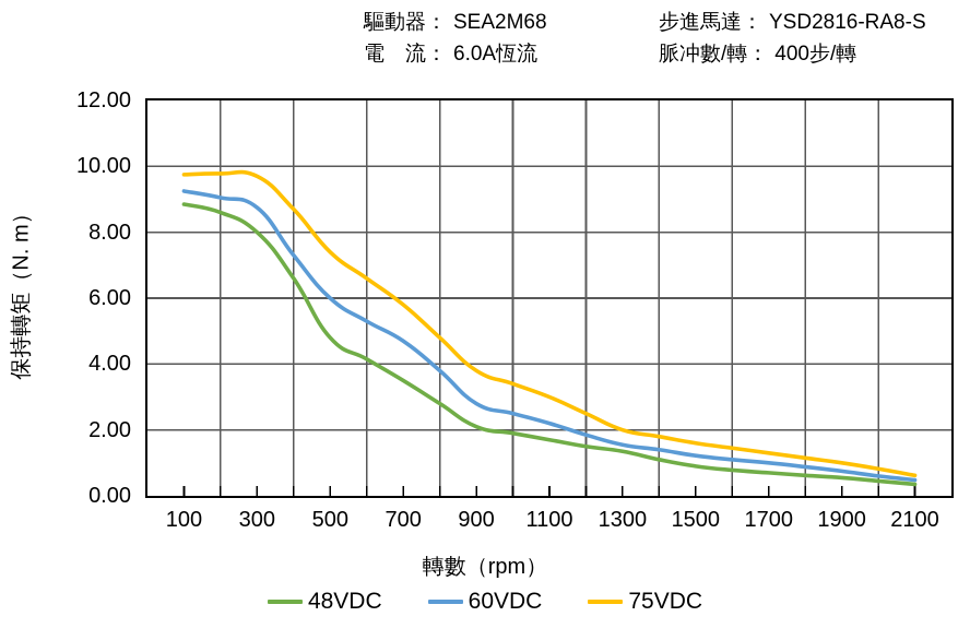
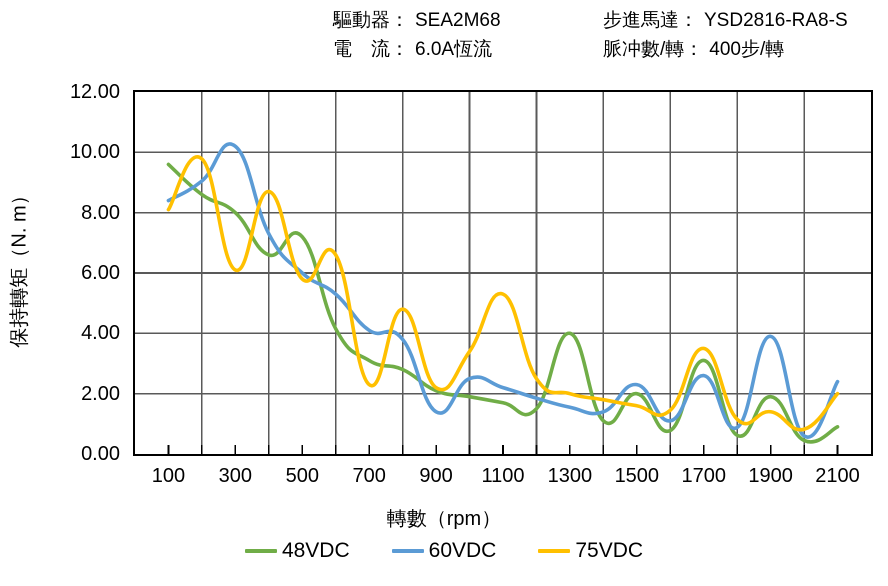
48VDC/100: 8.8 -> 9.6
60VDC/100: 9.2 -> 8.4
75VDC/100: 9.8 -> 8.1
60VDC/300: 8.8 -> 10.2
75VDC/300: 9.7 -> 6.1
48VDC/500: 4.8 -> 7.2
75VDC/500: 7.4 -> 5.8
48VDC/700: 3.5 -> 3.1
60VDC/700: 4.7 -> 4.1
75VDC/700: 5.8 -> 2.3
60VDC/900: 2.8 -> 1.4
75VDC/900: 3.8 -> 2.2
75VDC/1100: 3.0 -> 5.3
48VDC/1300: 1.4 -> 4.0
48VDC/1500: 0.9 -> 2.0
60VDC/1500: 1.2 -> 2.3
48VDC/1700: 0.7 -> 3.1
60VDC/1700: 1.0 -> 2.6
75VDC/1700: 1.3 -> 3.5
48VDC/1900: 0.6 -> 1.9
60VDC/1900: 0.8 -> 3.9
75VDC/1900: 1.0 -> 1.4
48VDC/2100: 0.3 -> 0.9
60VDC/2100: 0.5 -> 2.4
75VDC/2100: 0.6 -> 2.0
